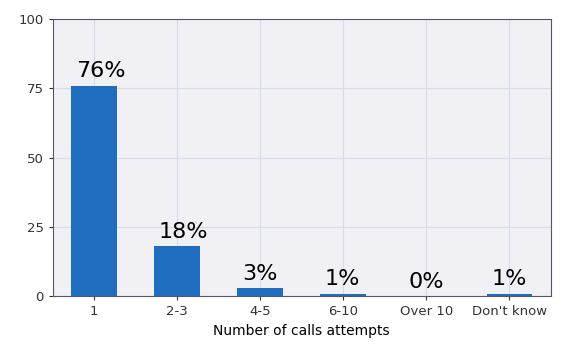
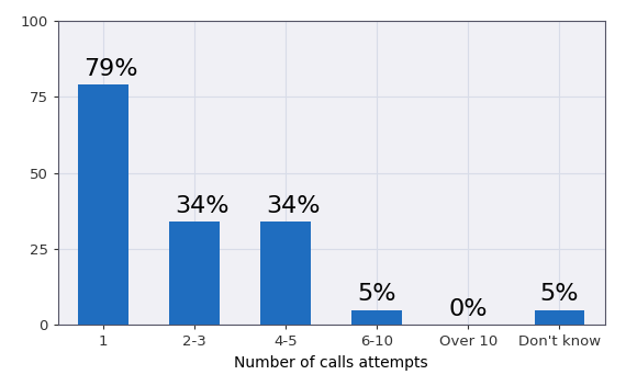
1: 76% -> 79%
2-3: 18% -> 34%
4-5: 3% -> 34%
6-10: 1% -> 5%
Don't know: 1% -> 5%
